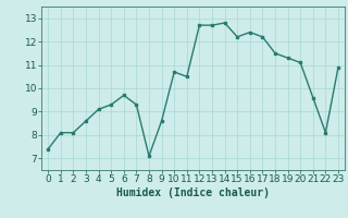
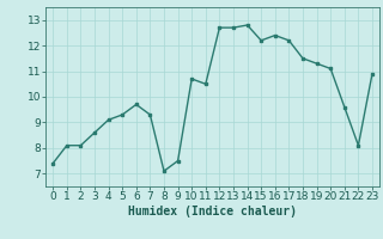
9: 8.6 -> 7.5
